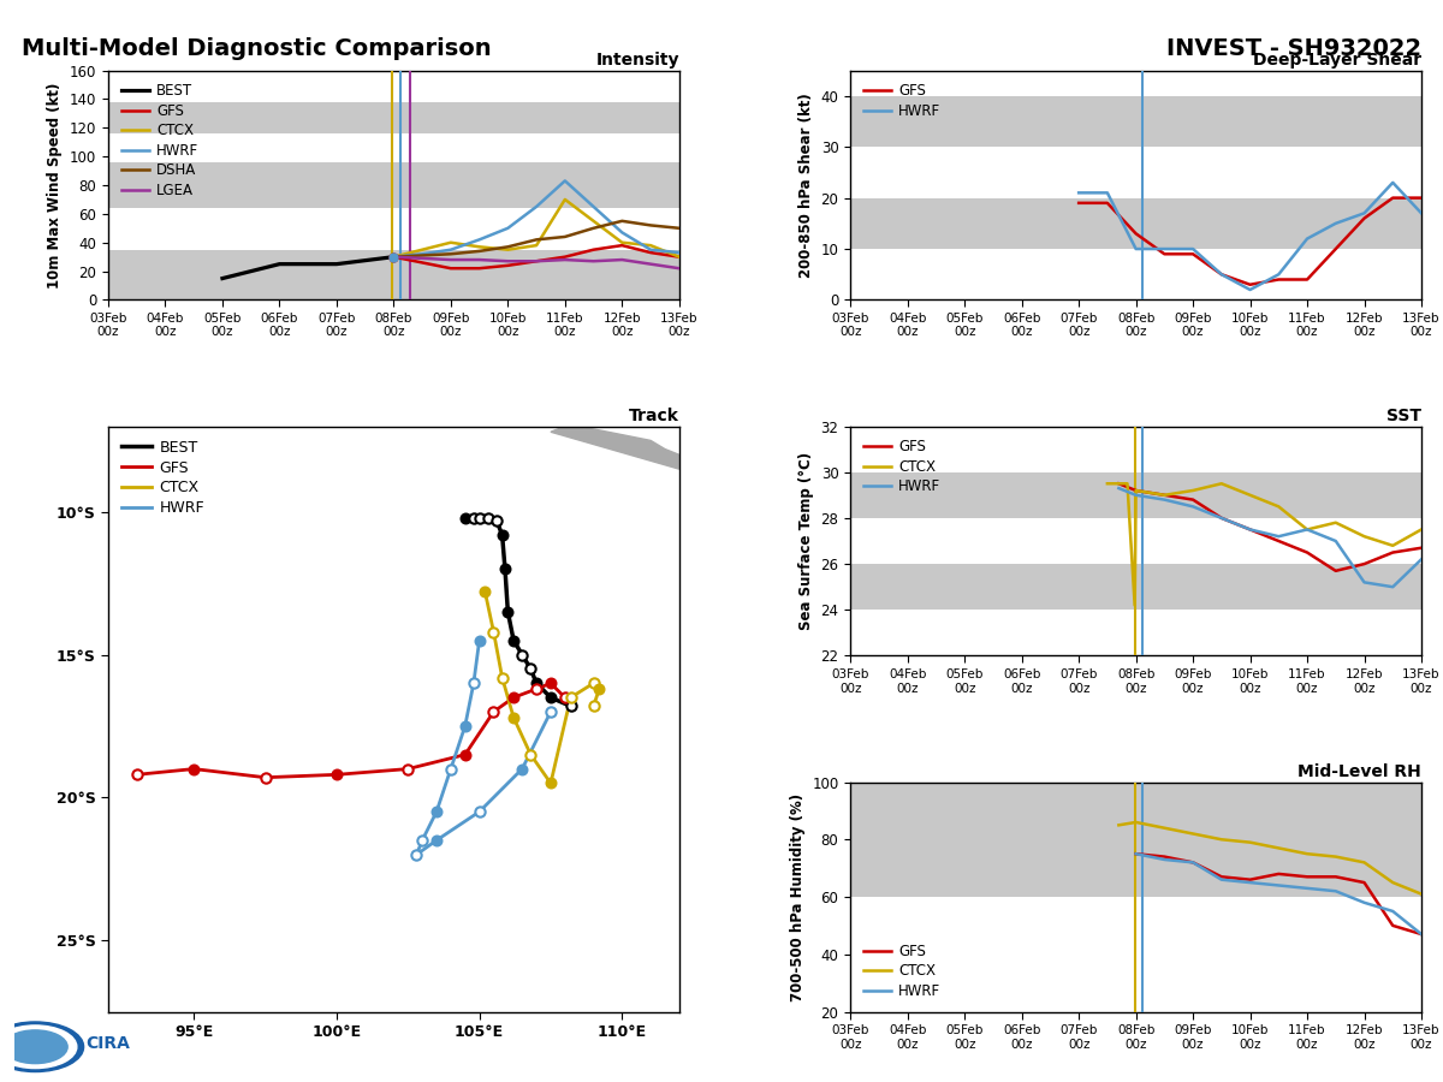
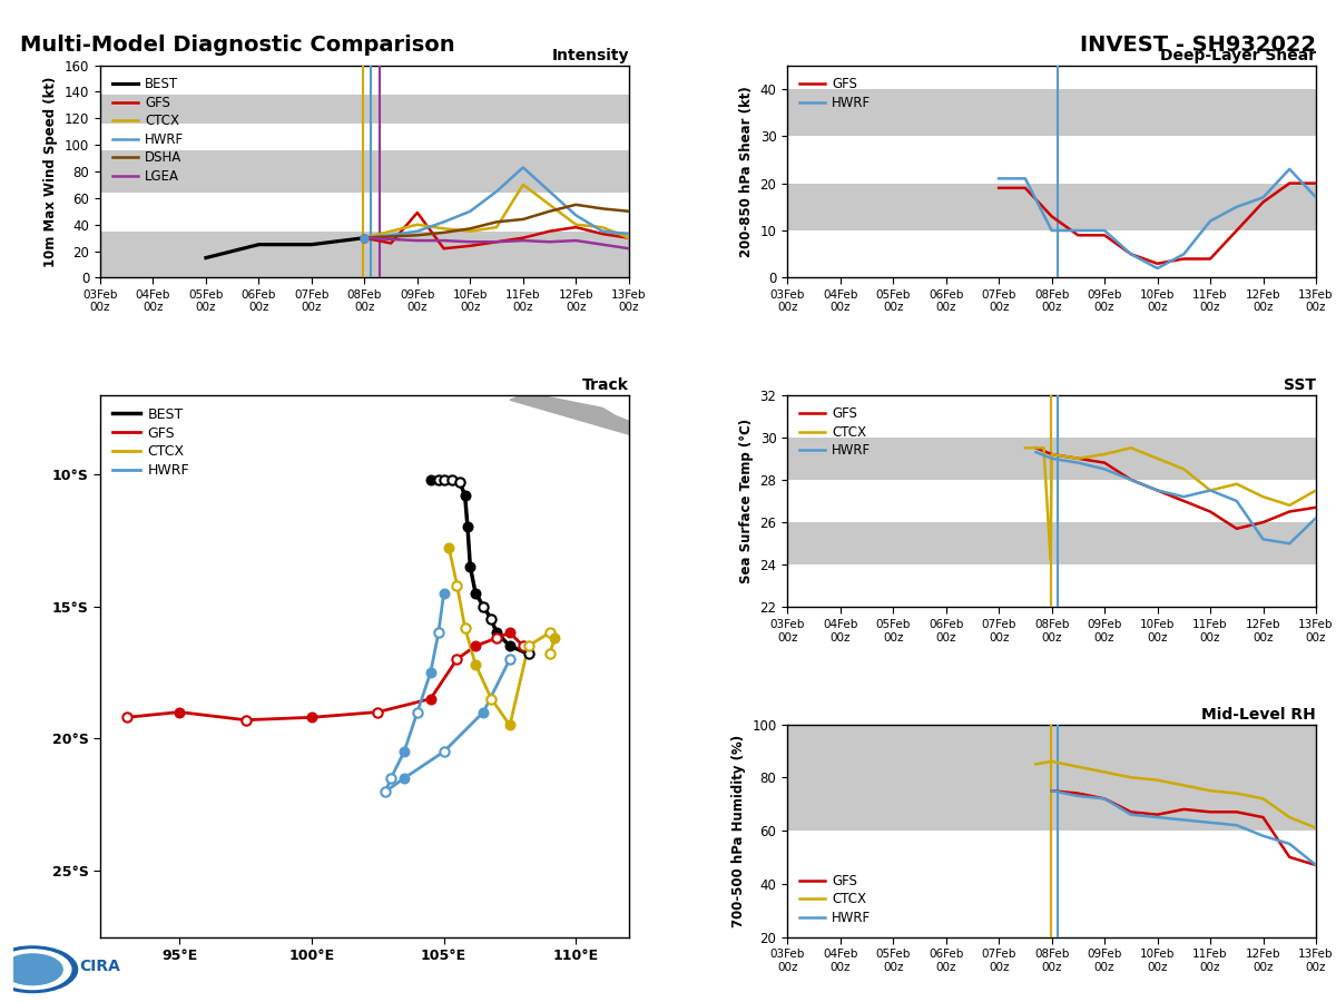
Intensity/GFS/09Feb 00z: 22 -> 49
